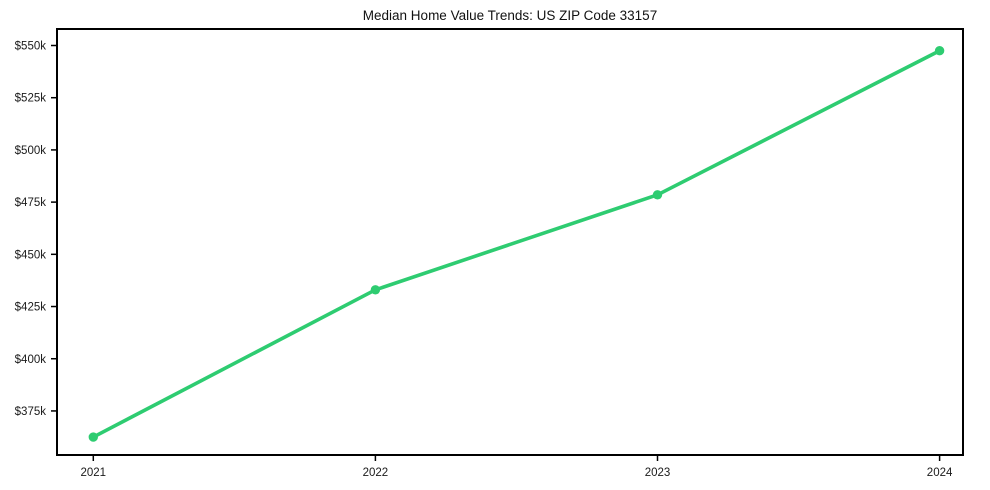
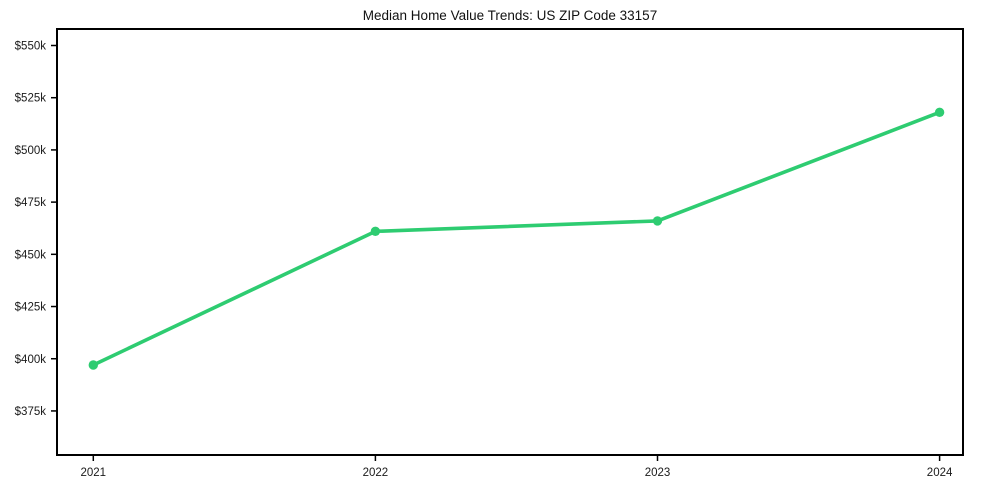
2021: $362k -> $397k
2022: $433k -> $461k
2023: $478k -> $466k
2024: $548k -> $518k
